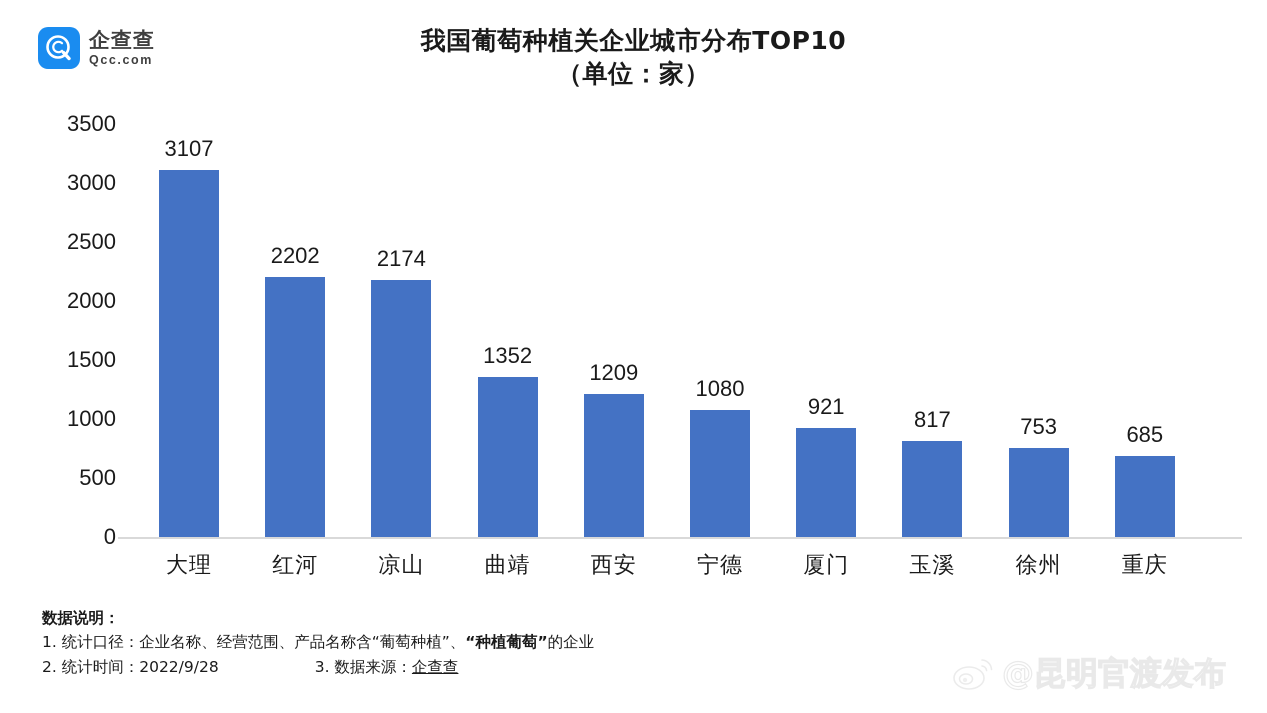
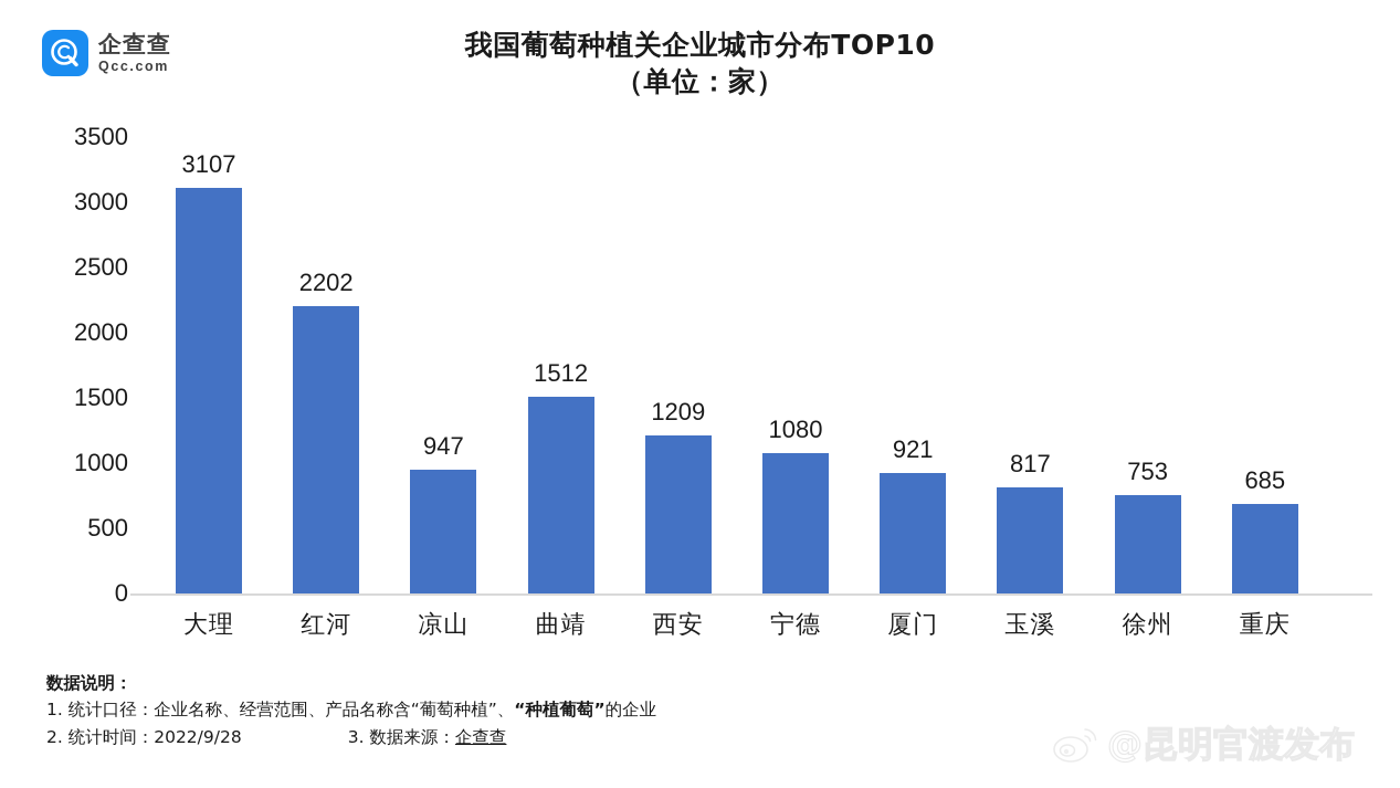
凉山: 2174 -> 947
曲靖: 1352 -> 1512
